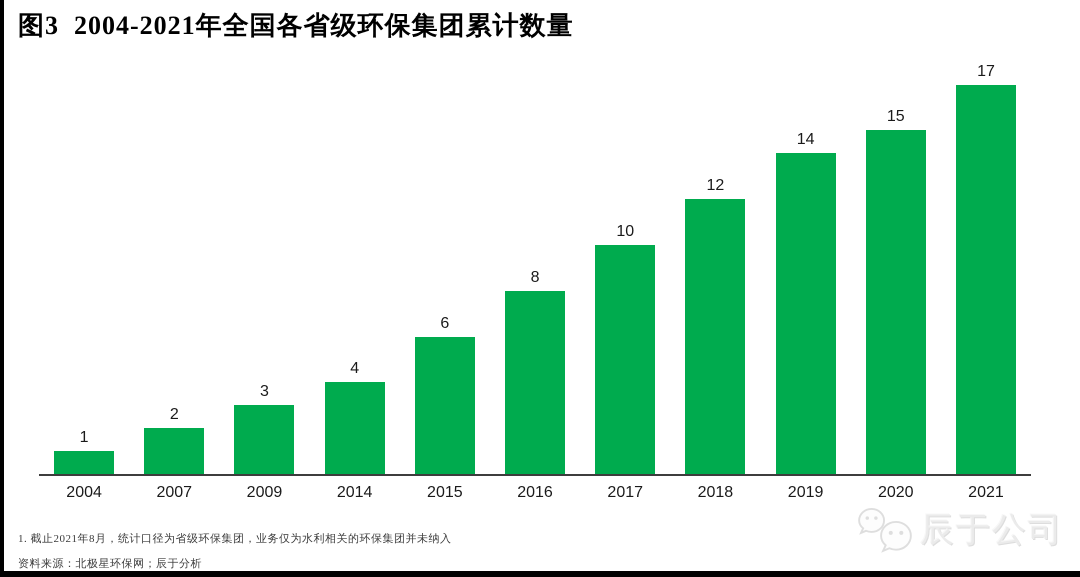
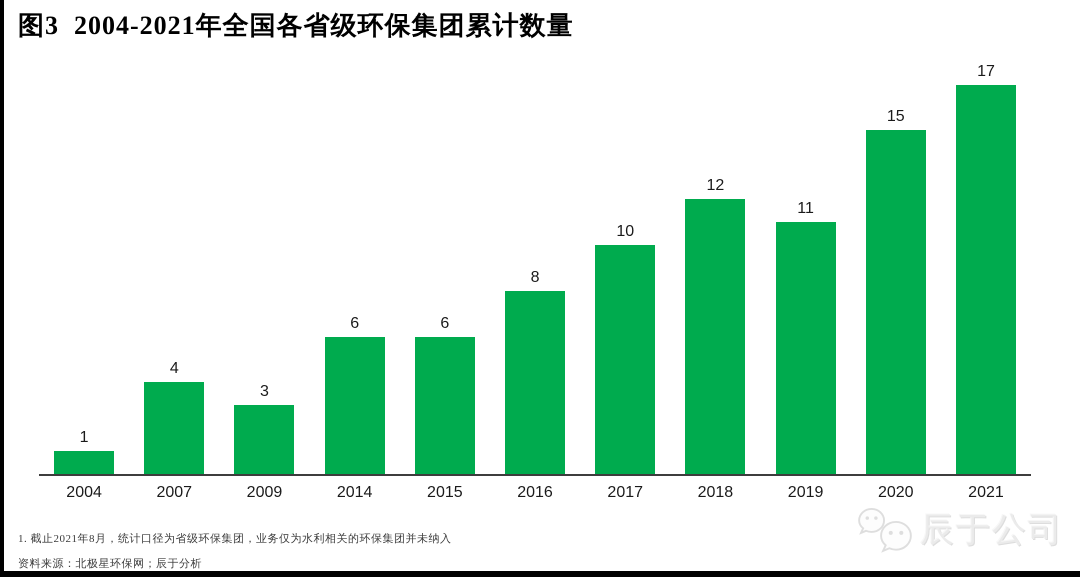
2007: 2 -> 4
2014: 4 -> 6
2019: 14 -> 11
